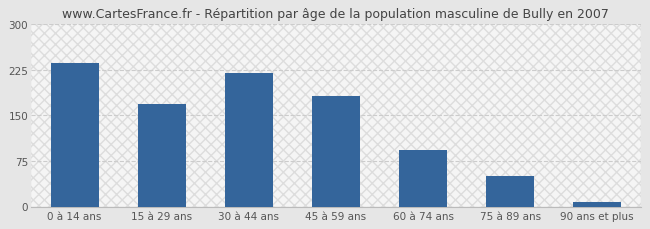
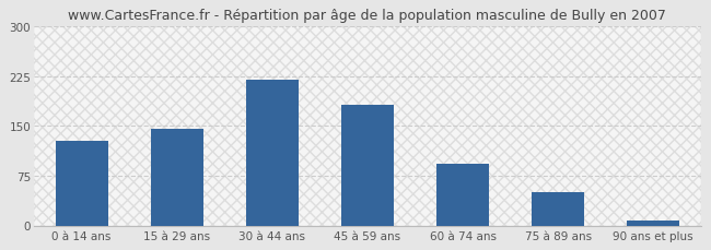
0 à 14 ans: 237 -> 128
15 à 29 ans: 168 -> 146
